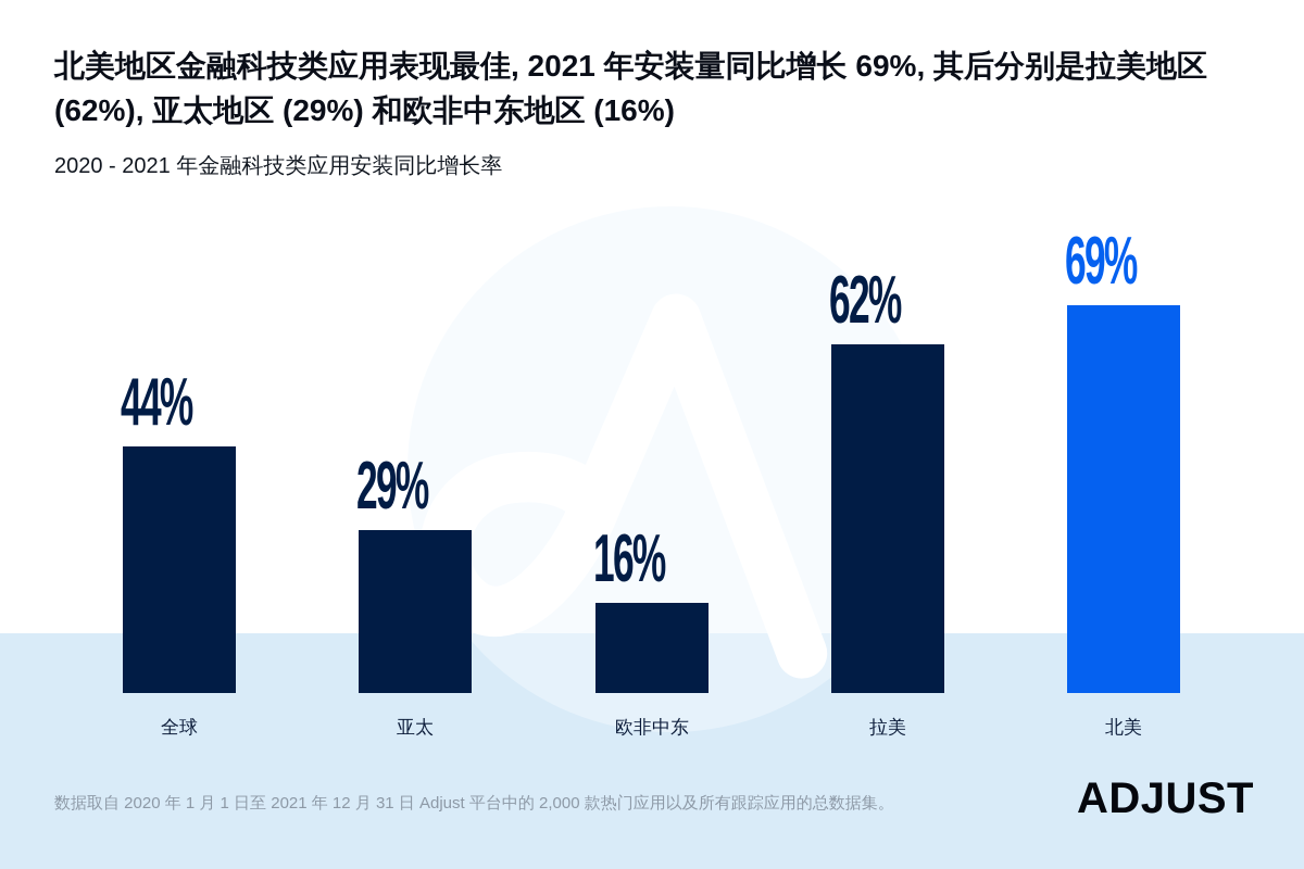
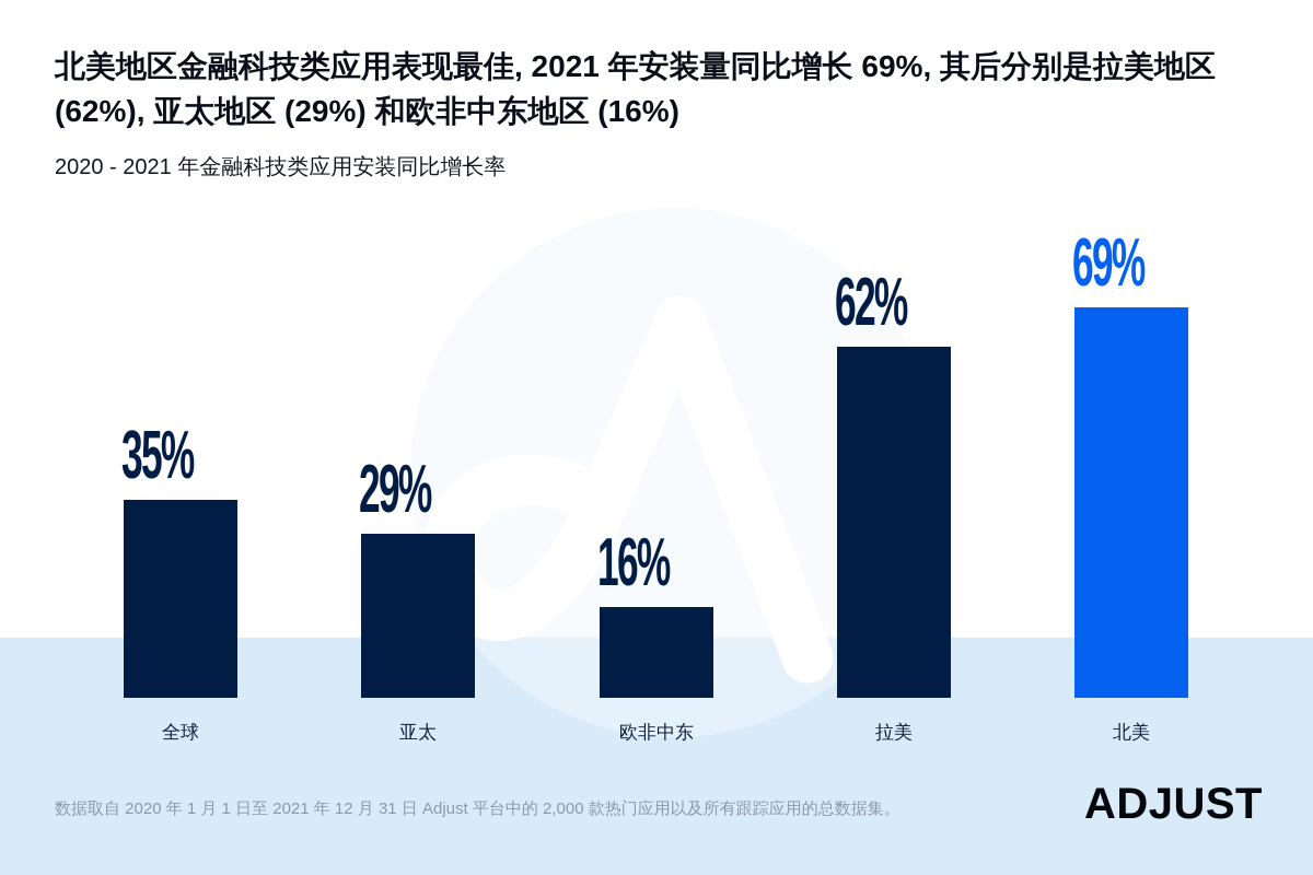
全球: 44% -> 35%
